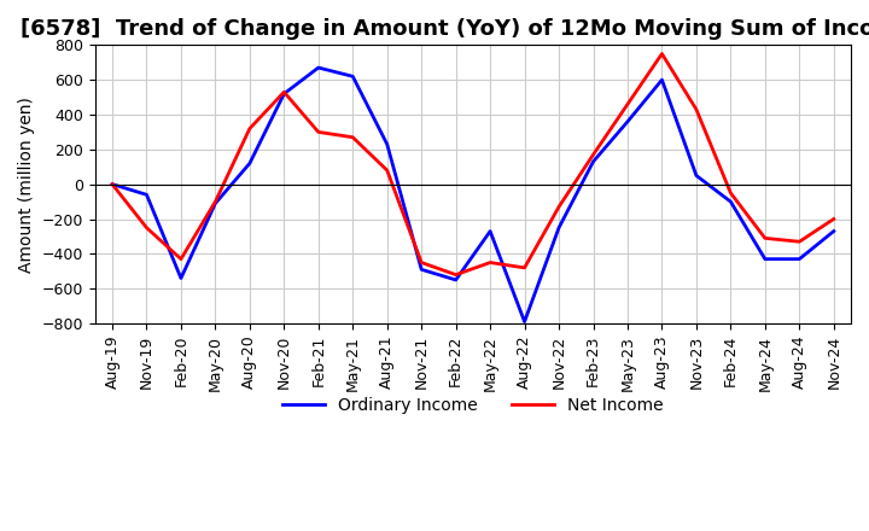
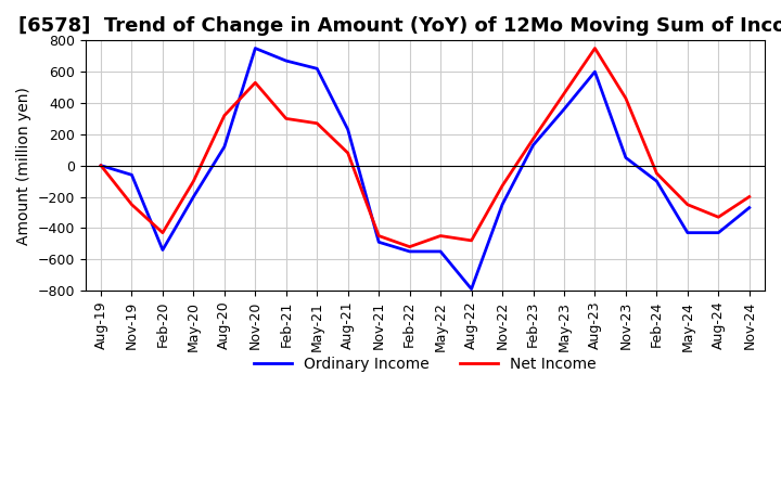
Ordinary Income/May-20: -110 -> -200
Ordinary Income/Nov-20: 520 -> 750
Ordinary Income/May-22: -270 -> -550
Net Income/May-24: -310 -> -250
